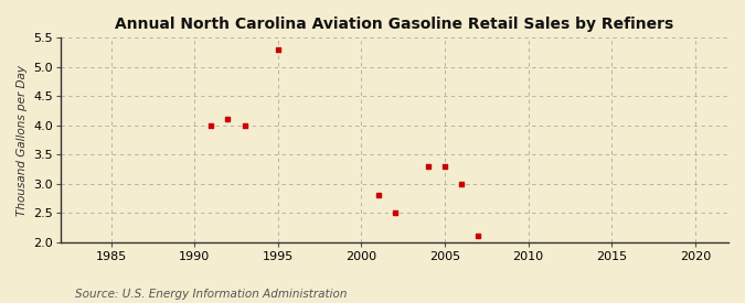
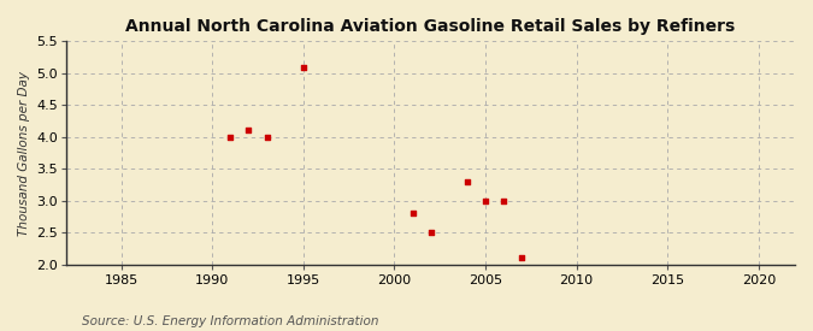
1995: 5.3 -> 5.1
2005: 3.3 -> 3.0
